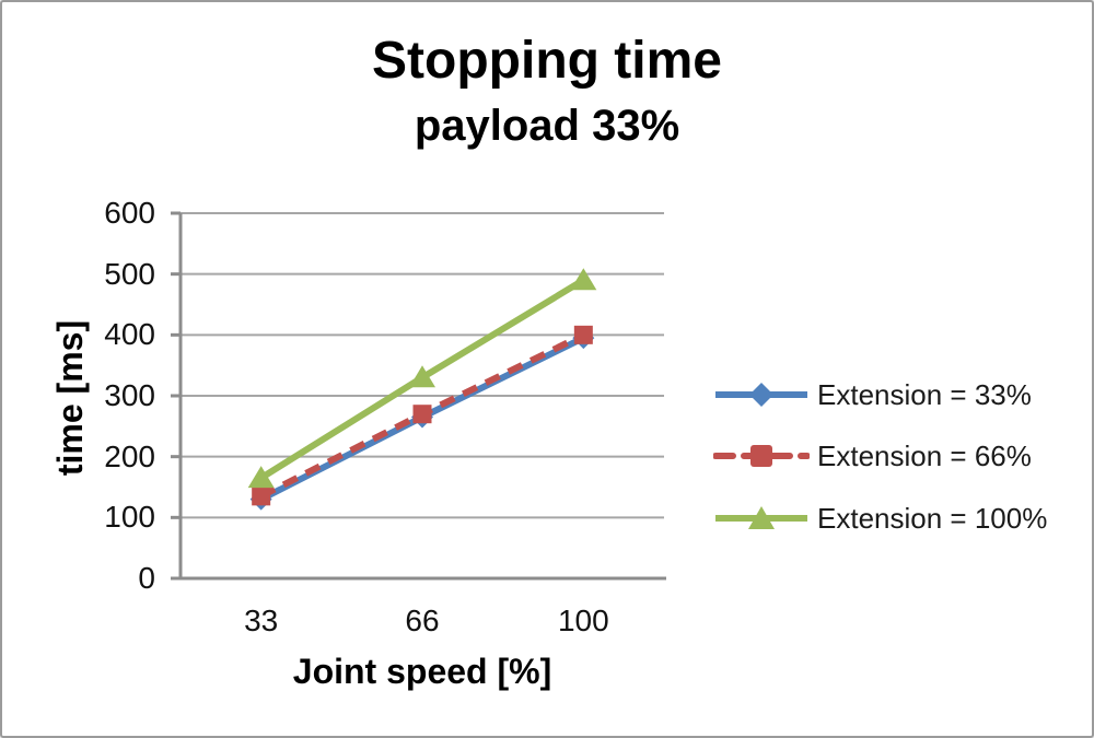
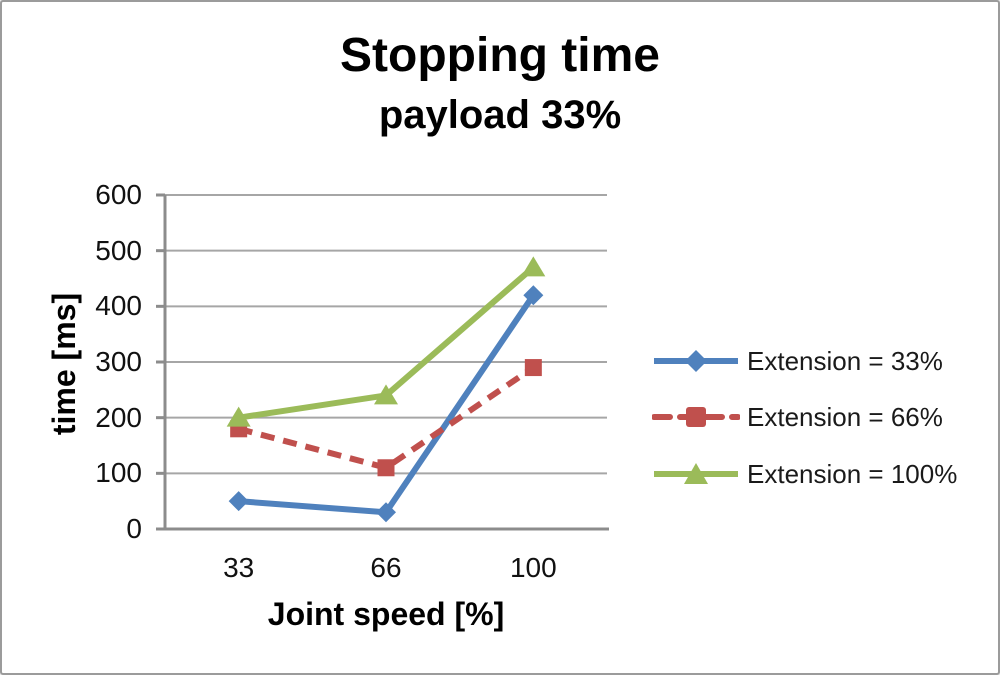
Extension = 33%/33: 130 -> 50
Extension = 66%/33: 140 -> 180
Extension = 100%/33: 160 -> 200
Extension = 33%/66: 260 -> 30
Extension = 66%/66: 270 -> 110
Extension = 100%/66: 330 -> 240
Extension = 33%/100: 400 -> 420
Extension = 66%/100: 400 -> 290
Extension = 100%/100: 490 -> 470
